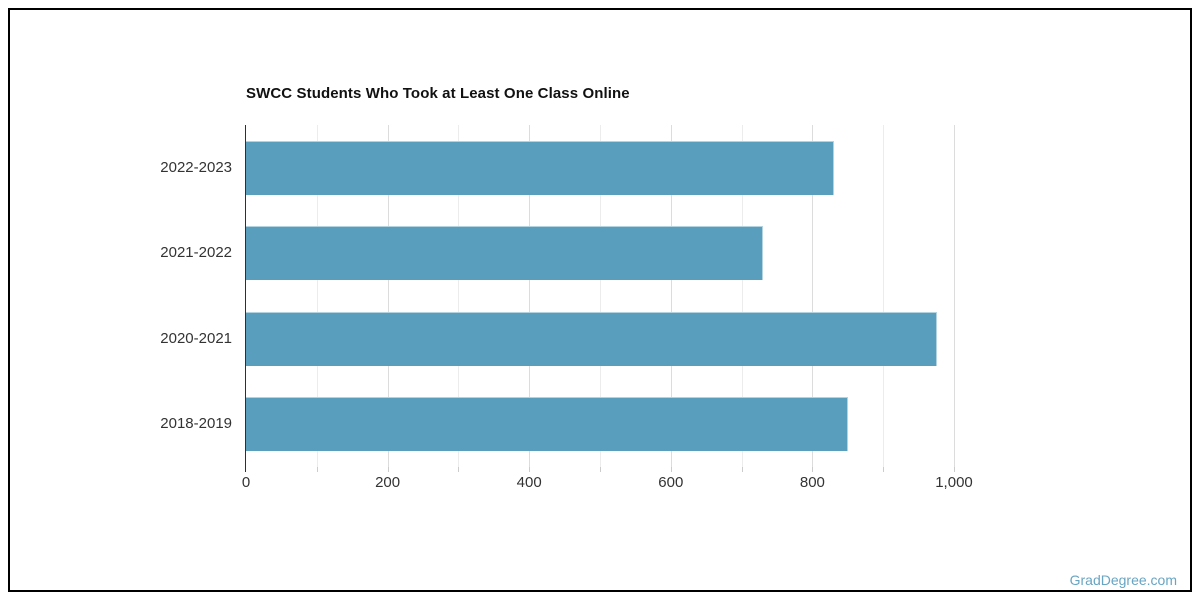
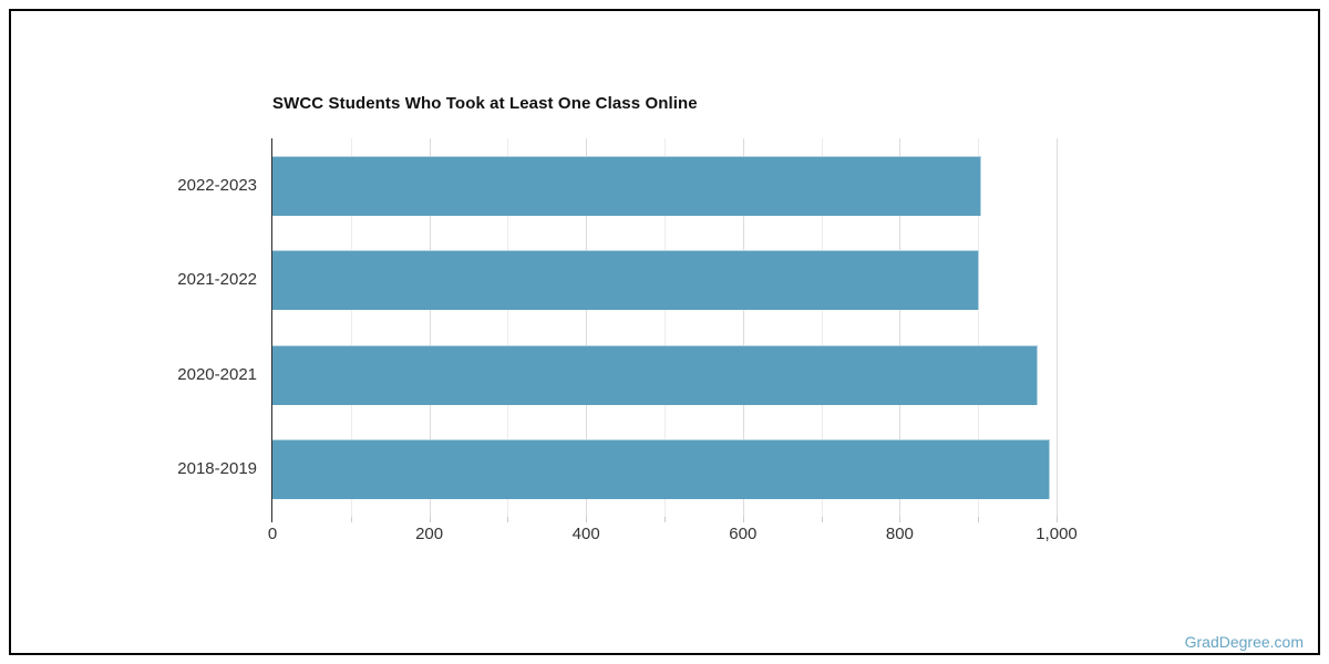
2022-2023: 830 -> 900
2021-2022: 730 -> 900
2018-2019: 850 -> 990
